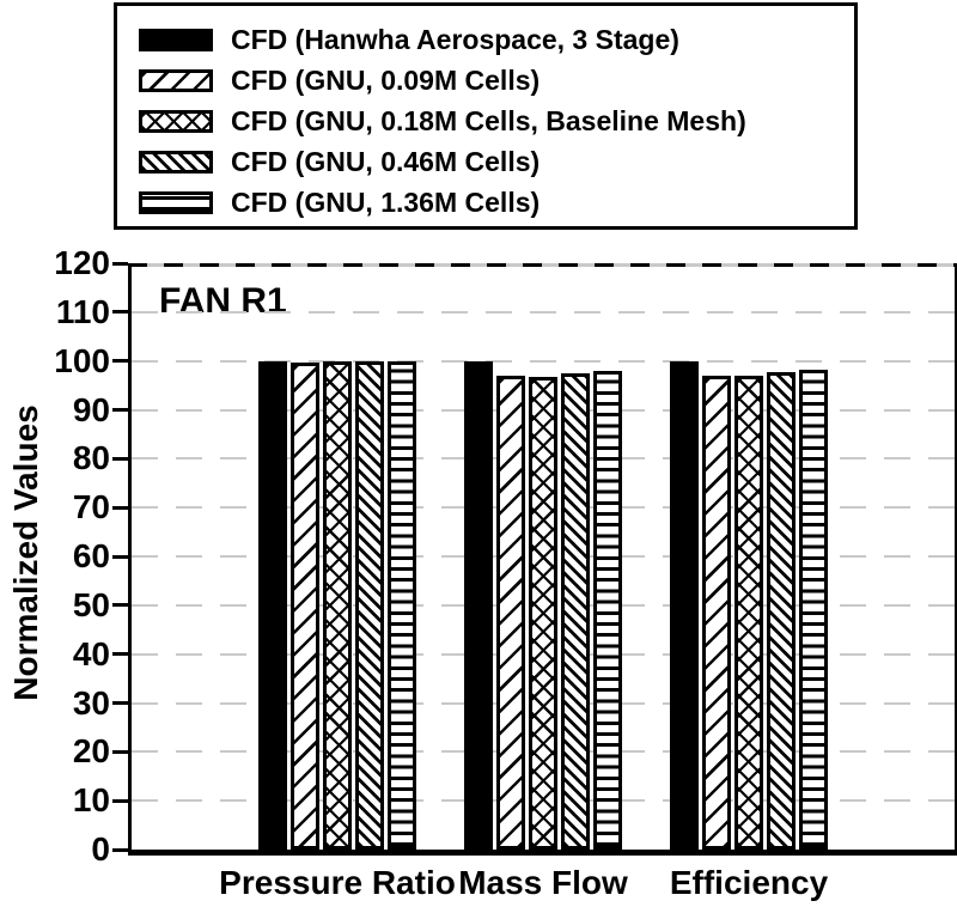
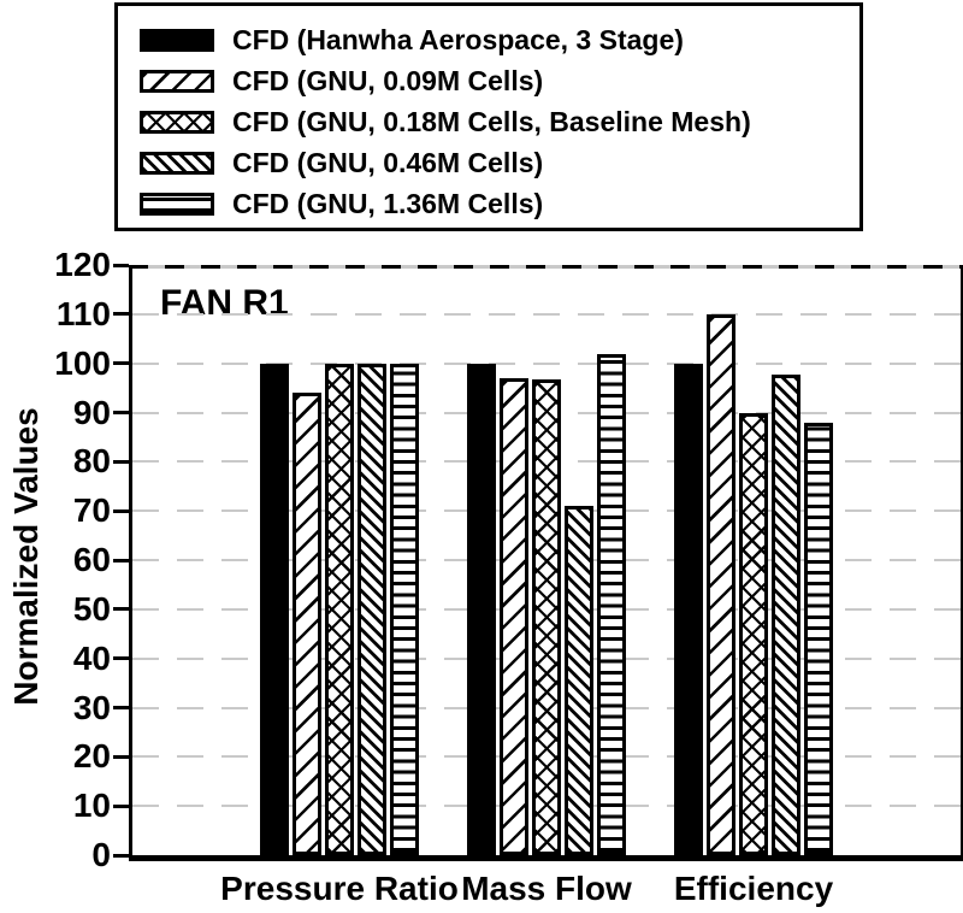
CFD (GNU, 0.09M Cells)/Pressure Ratio: 100 -> 94
CFD (GNU, 0.46M Cells)/Mass Flow: 98 -> 71
CFD (GNU, 1.36M Cells)/Mass Flow: 98 -> 102
CFD (GNU, 0.09M Cells)/Efficiency: 97 -> 110
CFD (GNU, 0.18M Cells, Baseline Mesh)/Efficiency: 97 -> 90
CFD (GNU, 1.36M Cells)/Efficiency: 98 -> 88
